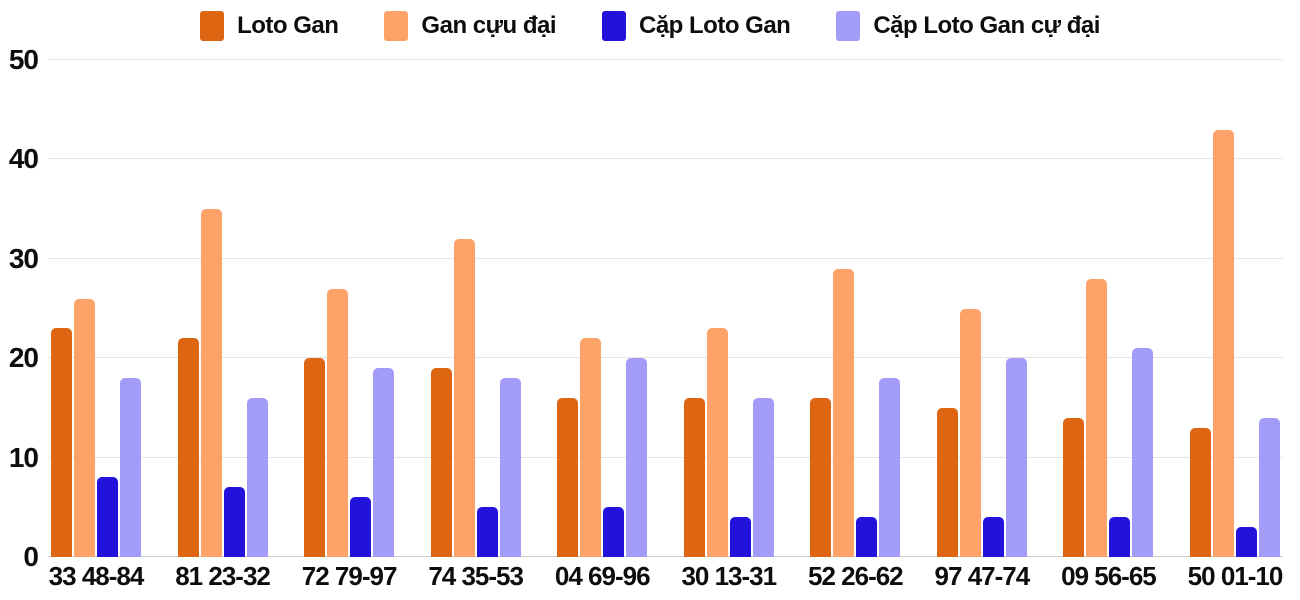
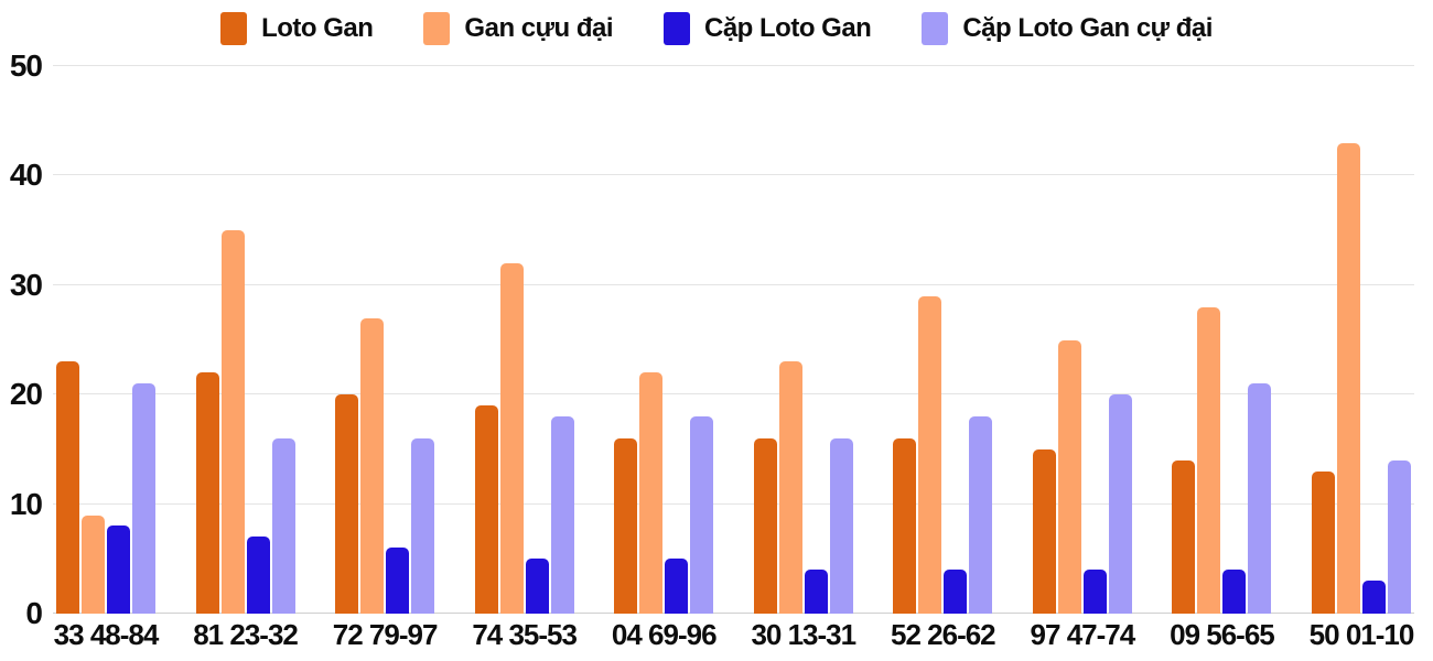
Gan cựu đại/33 48-84: 26 -> 9
Cặp Loto Gan cự đại/33 48-84: 18 -> 21
Cặp Loto Gan cự đại/72 79-97: 19 -> 16
Cặp Loto Gan cự đại/04 69-96: 20 -> 18
